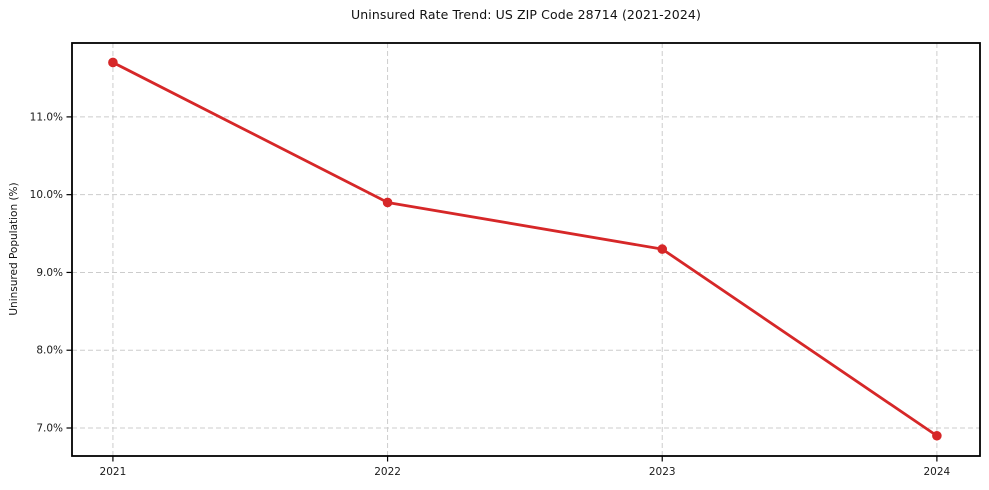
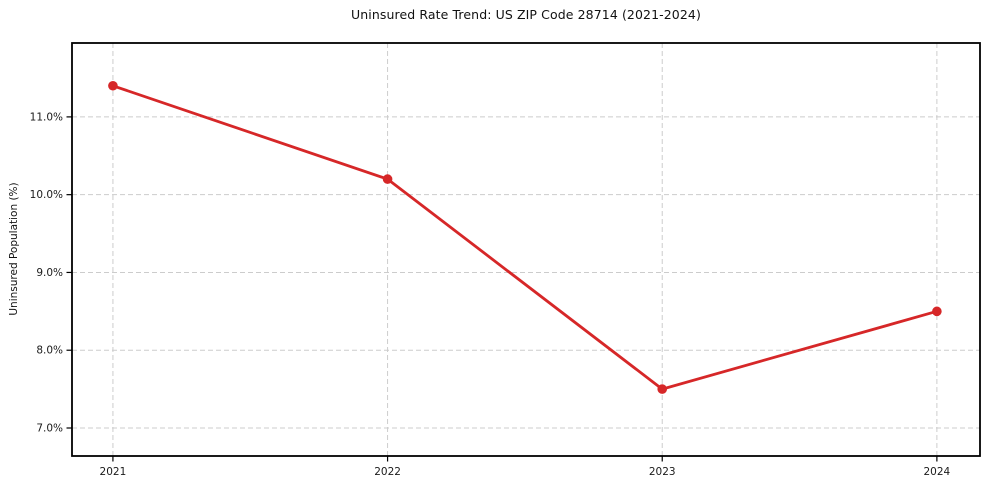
2021: 11.7% -> 11.4%
2022: 9.9% -> 10.2%
2023: 9.3% -> 7.5%
2024: 6.9% -> 8.5%
